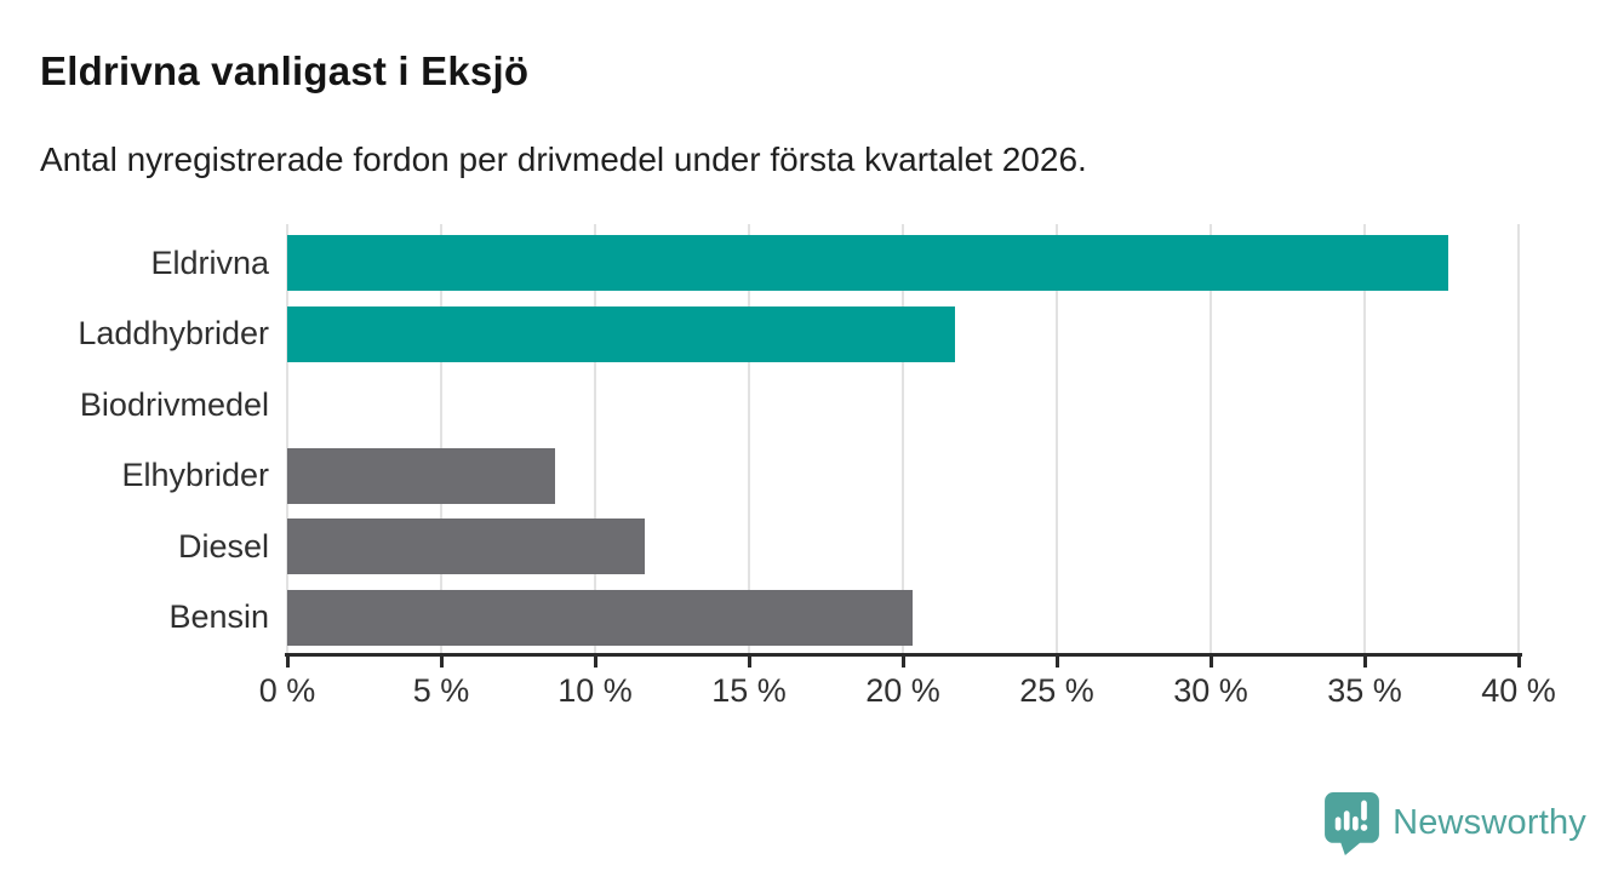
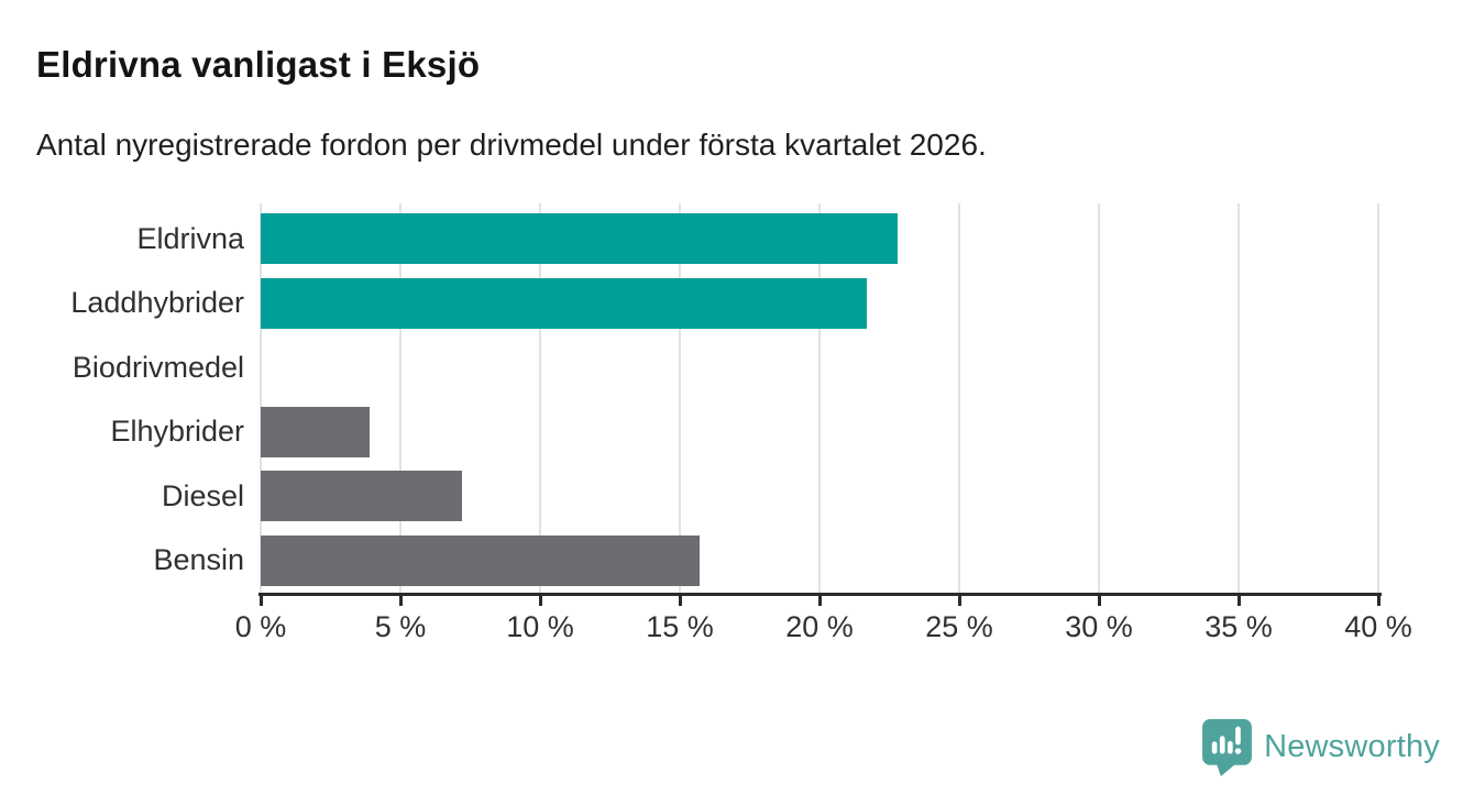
Eldrivna: 37.7% -> 22.8%
Elhybrider: 8.7% -> 3.9%
Diesel: 11.6% -> 7.2%
Bensin: 20.3% -> 15.7%
